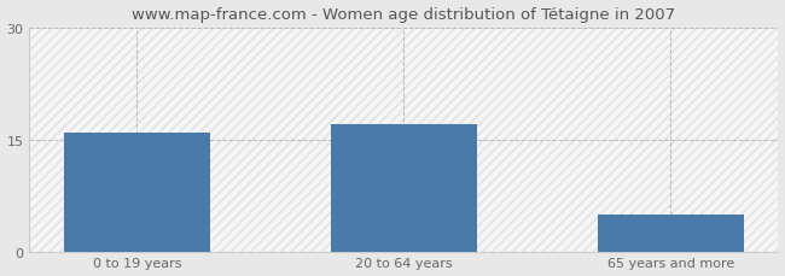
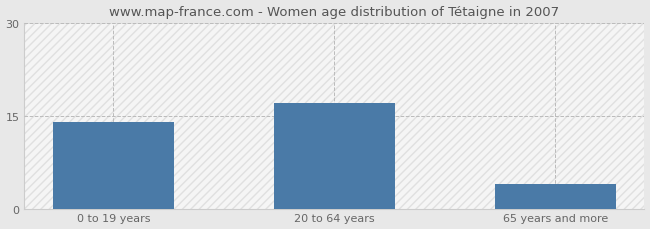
0 to 19 years: 16 -> 14
65 years and more: 5 -> 4
